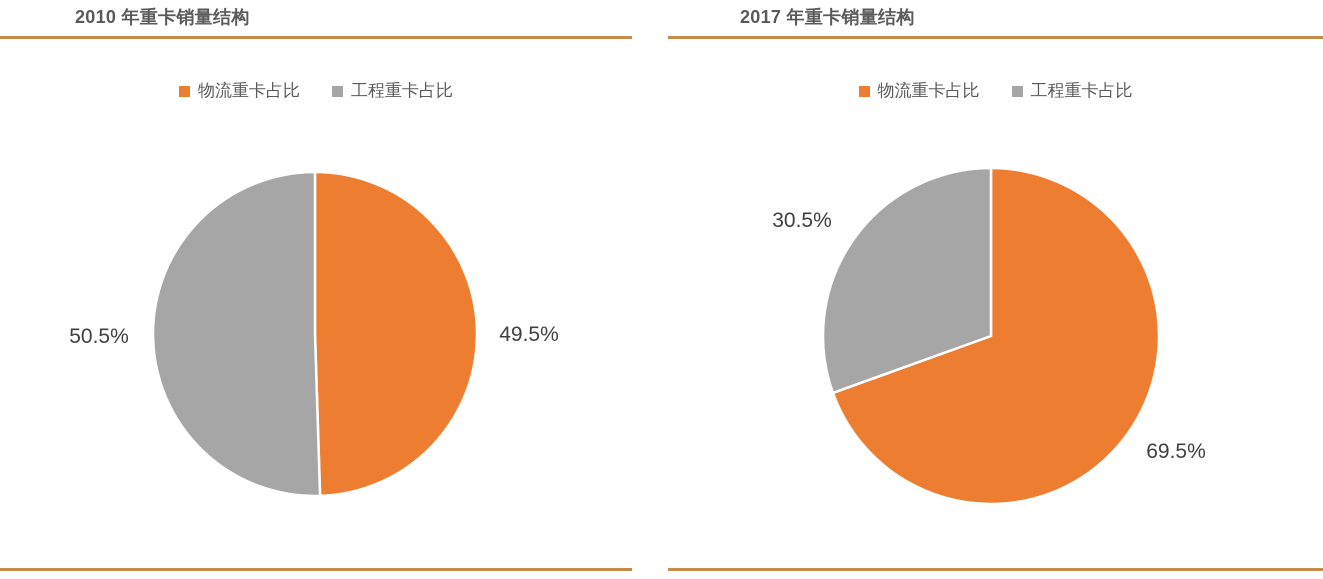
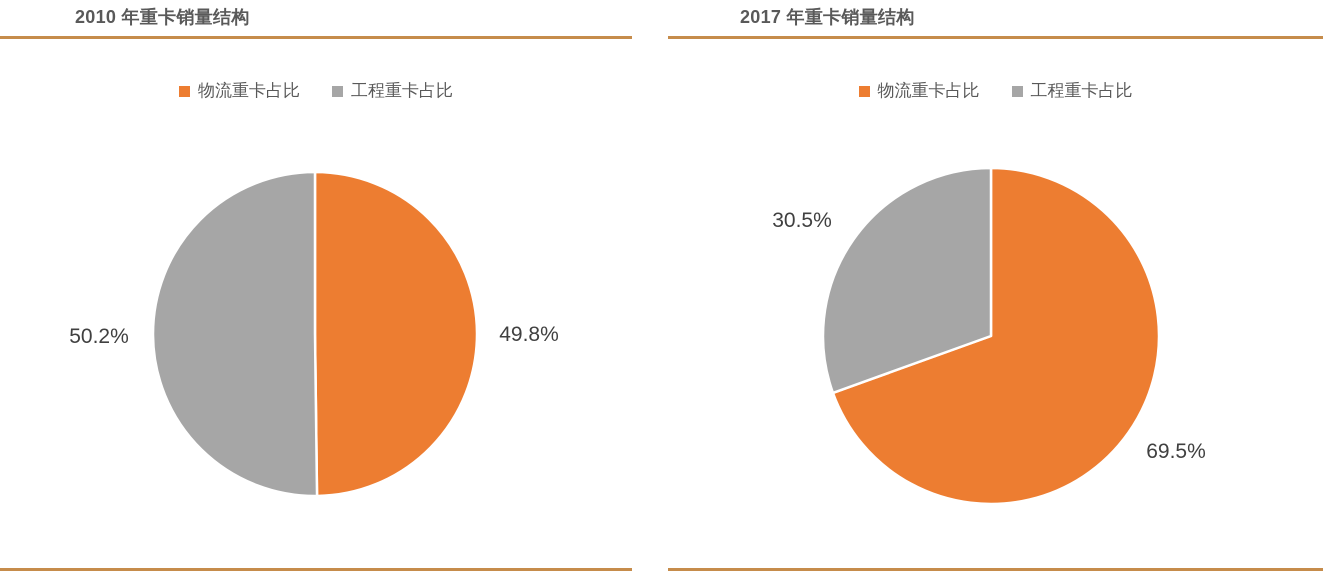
2010 年重卡销量结构/物流重卡占比: 49.5% -> 49.8%
2010 年重卡销量结构/工程重卡占比: 50.5% -> 50.2%
